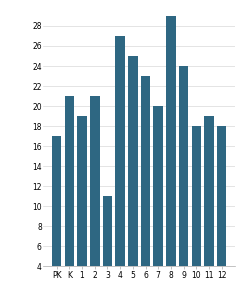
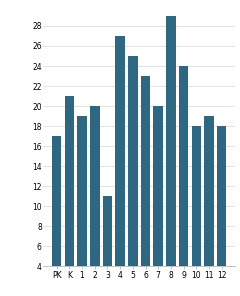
2: 21 -> 20
